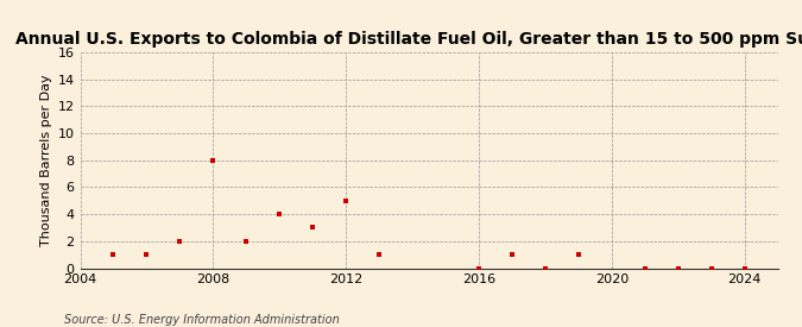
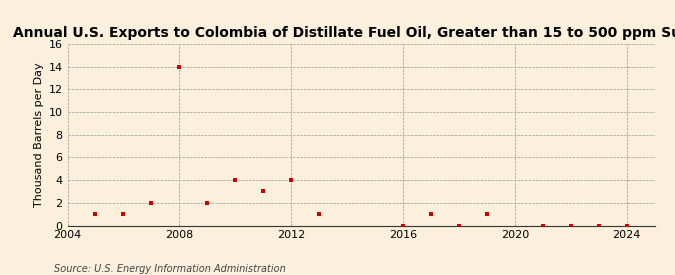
2008: 8 -> 14
2012: 5 -> 4
